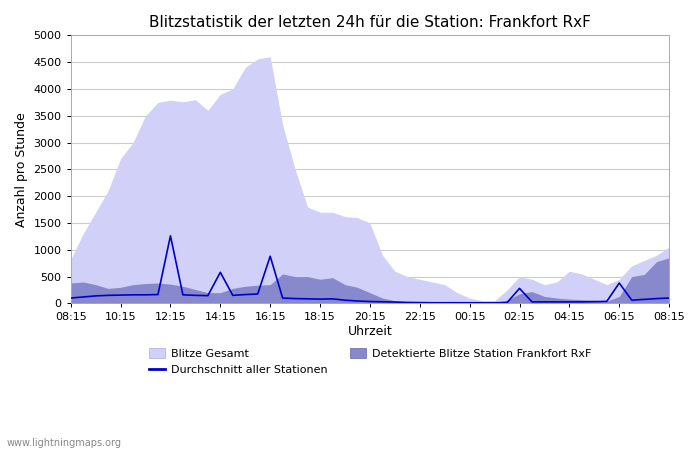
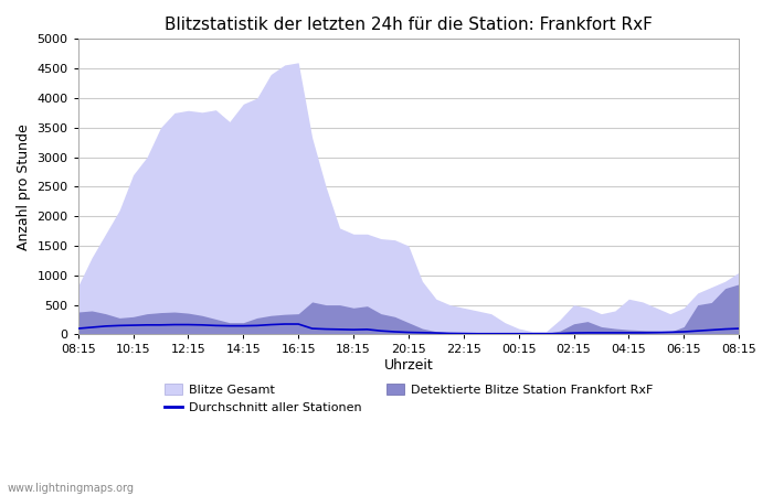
Durchschnitt aller Stationen/12:15: 1260 -> 160
Durchschnitt aller Stationen/14:15: 580 -> 140
Durchschnitt aller Stationen/16:15: 880 -> 180
Durchschnitt aller Stationen/02:15: 280 -> 20
Durchschnitt aller Stationen/06:15: 380 -> 40
